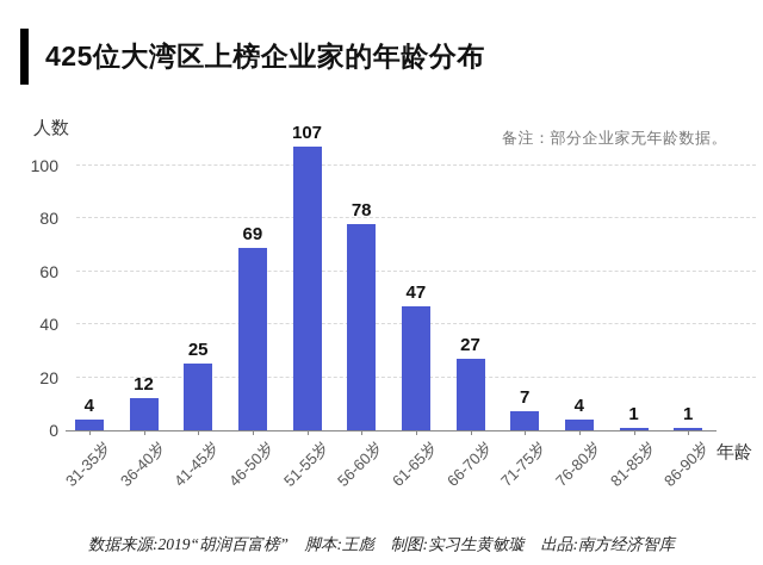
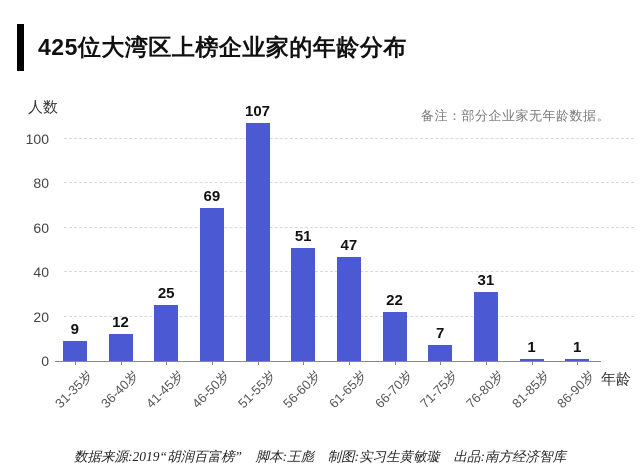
31-35岁: 4 -> 9
56-60岁: 78 -> 51
66-70岁: 27 -> 22
76-80岁: 4 -> 31
